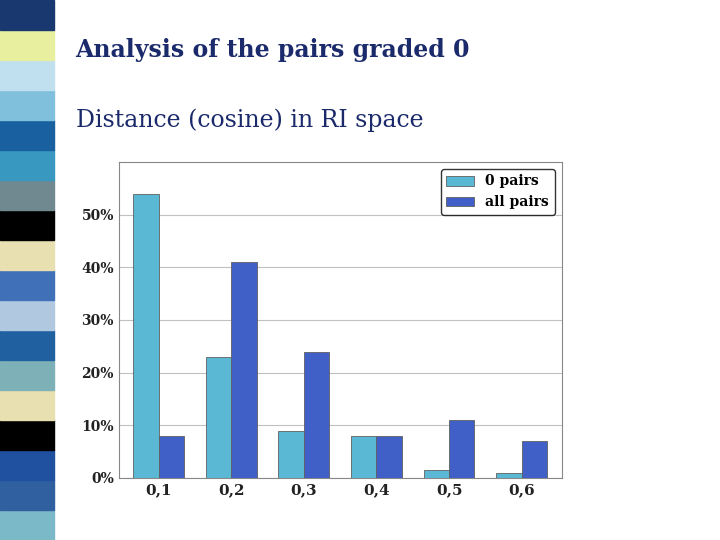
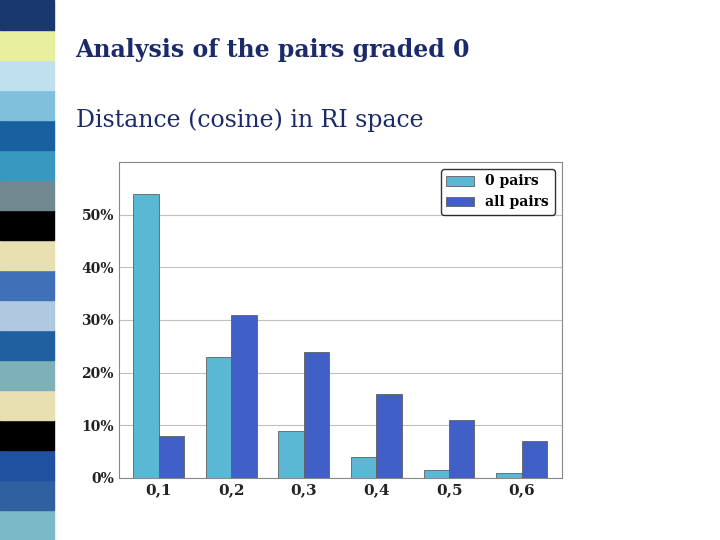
all pairs/0,2: 41% -> 31%
0 pairs/0,4: 8.0% -> 4.0%
all pairs/0,4: 8% -> 16%
